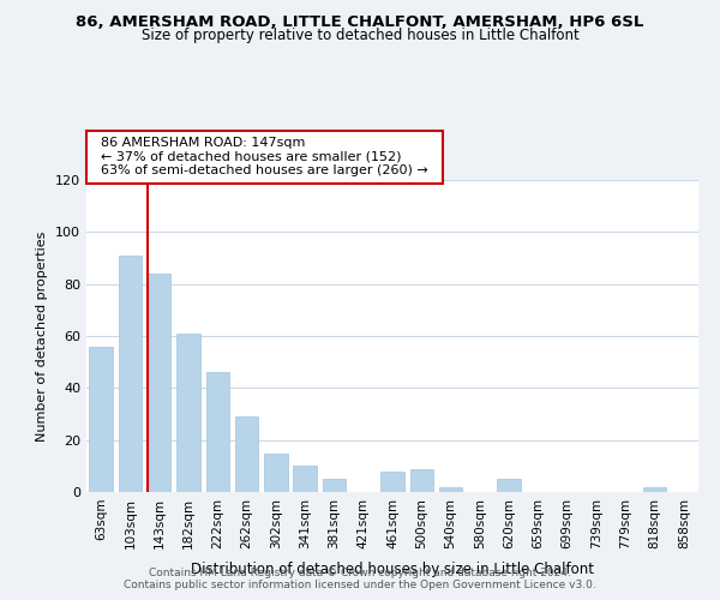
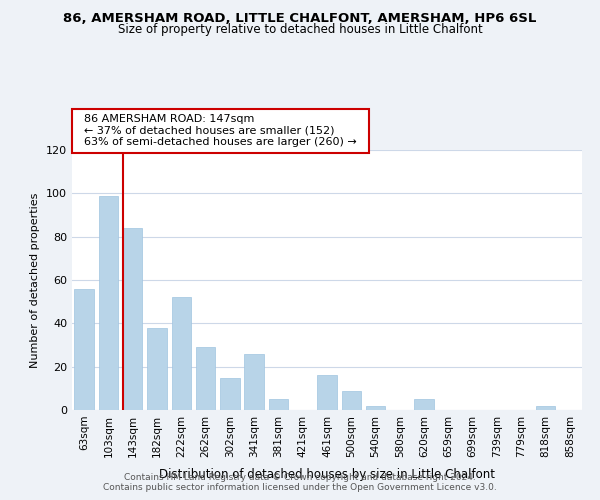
103sqm: 91 -> 99
182sqm: 61 -> 38
222sqm: 46 -> 52
341sqm: 10 -> 26
461sqm: 8 -> 16
